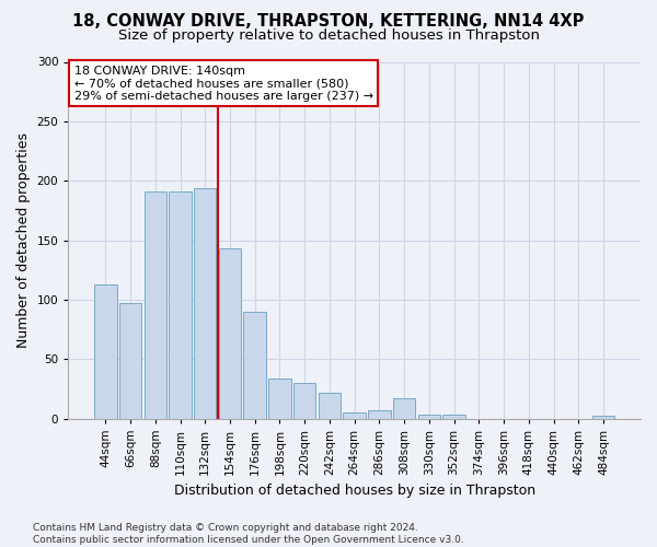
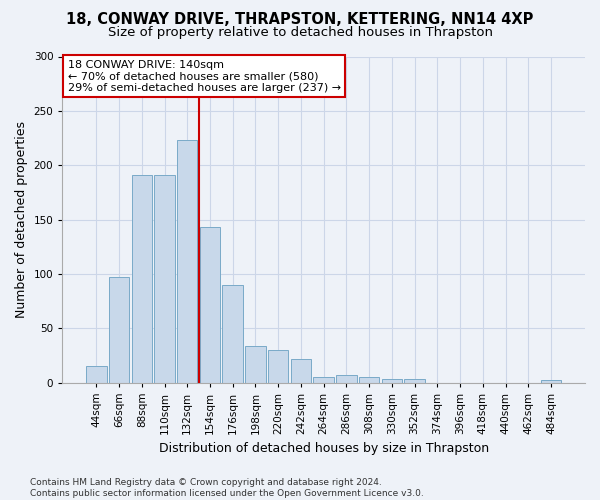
44sqm: 113 -> 15
132sqm: 194 -> 223
308sqm: 17 -> 5
